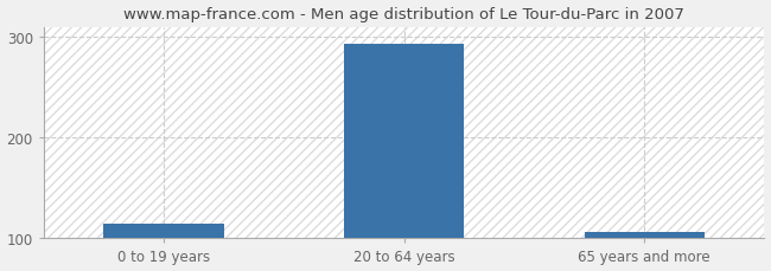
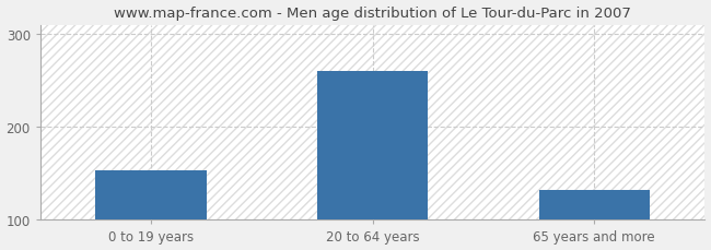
0 to 19 years: 115 -> 154
20 to 64 years: 293 -> 260
65 years and more: 106 -> 132
